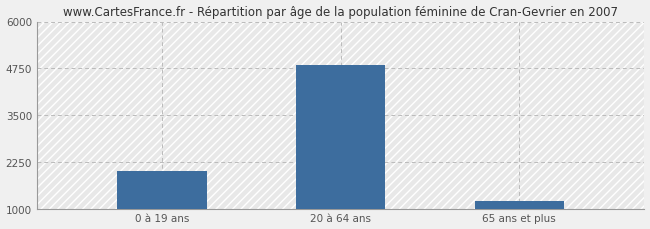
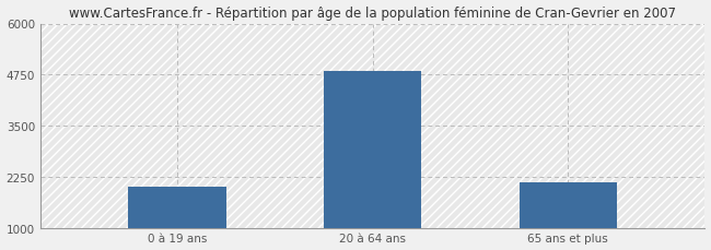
65 ans et plus: 1200 -> 2100
